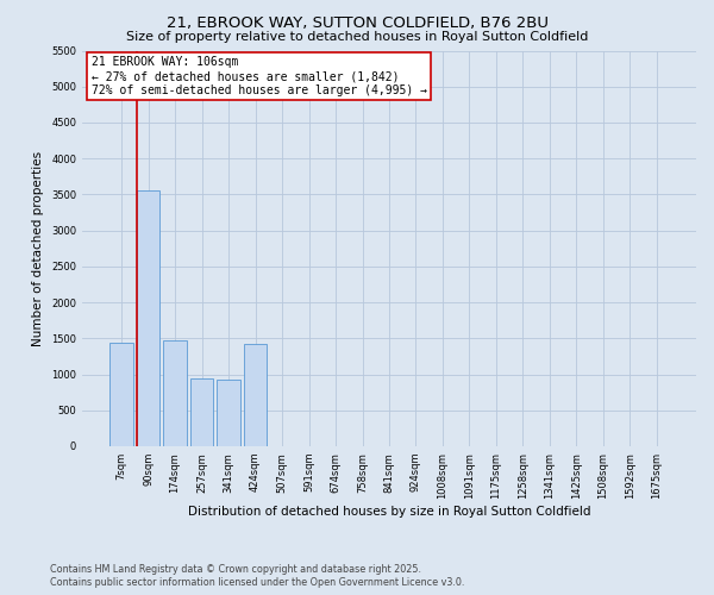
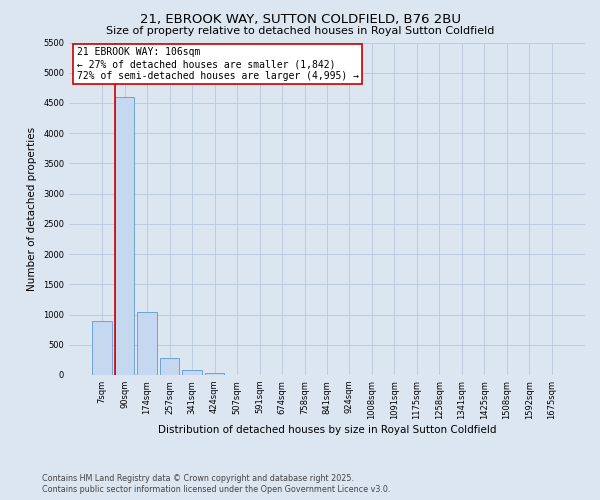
7sqm: 1440 -> 900
90sqm: 3560 -> 4600
174sqm: 1480 -> 1050
257sqm: 940 -> 280
341sqm: 920 -> 80
424sqm: 1420 -> 40
